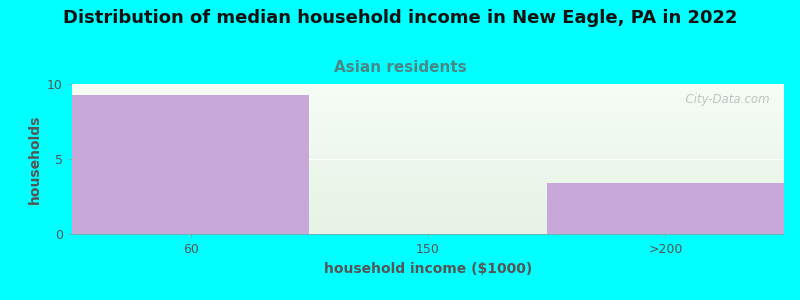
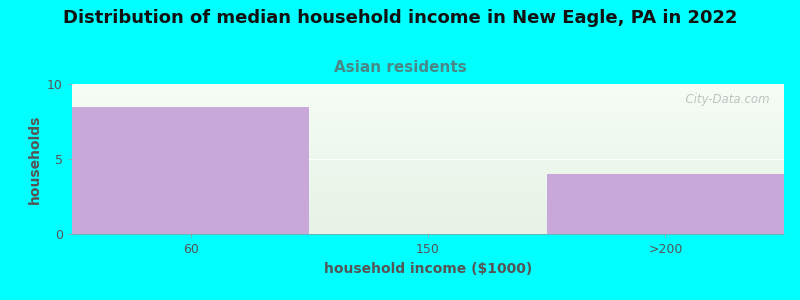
60: 9.3 -> 8.5
>200: 3.4 -> 4.0
